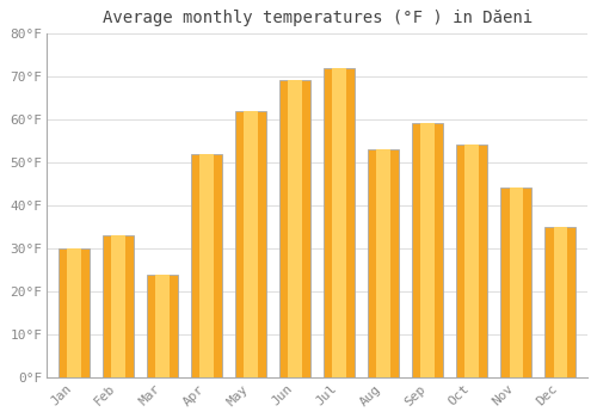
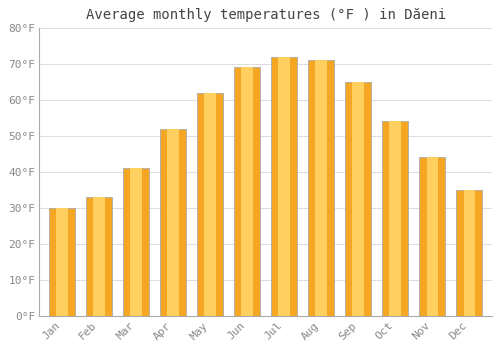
Mar: 24°F -> 41°F
Aug: 53°F -> 71°F
Sep: 59°F -> 65°F
